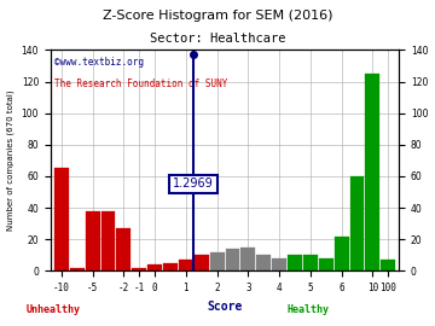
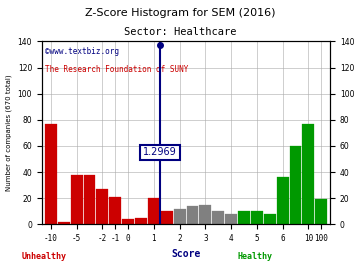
-10: 65 -> 77
-1: 2 -> 21
1: 7 -> 20
6: 22 -> 36
10: 125 -> 77
100: 7 -> 19
